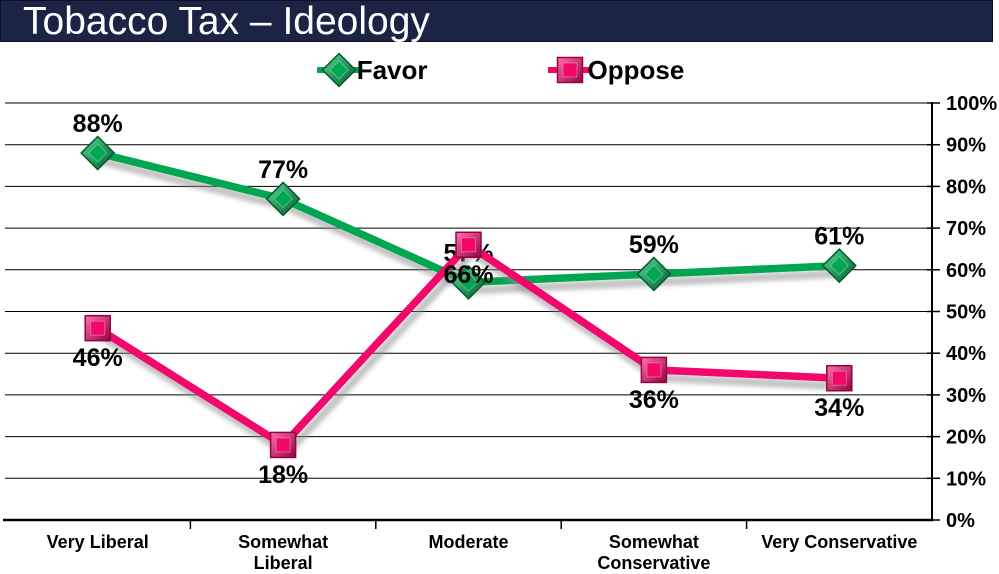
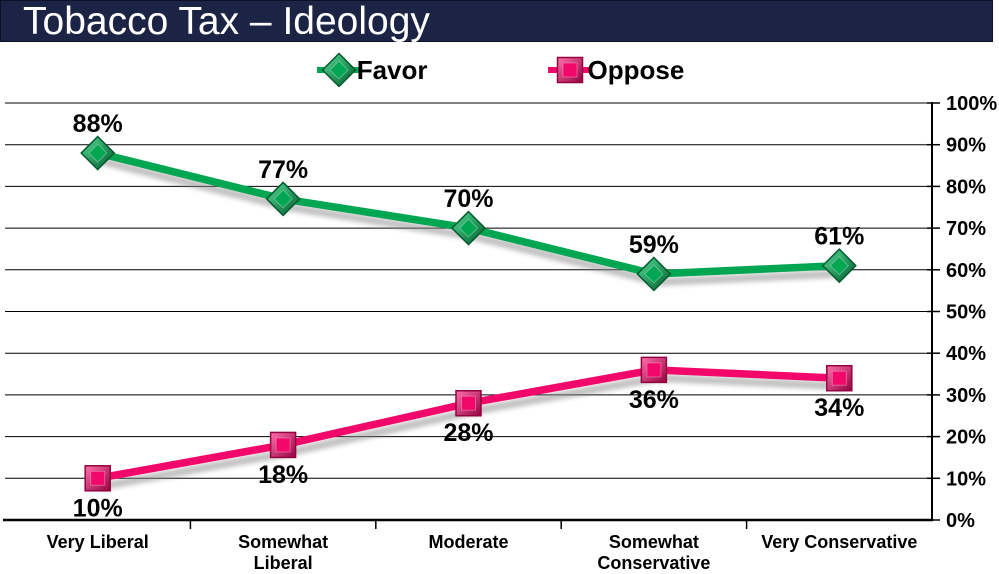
Oppose/Very Liberal: 46% -> 10%
Favor/Moderate: 57% -> 70%
Oppose/Moderate: 66% -> 28%
